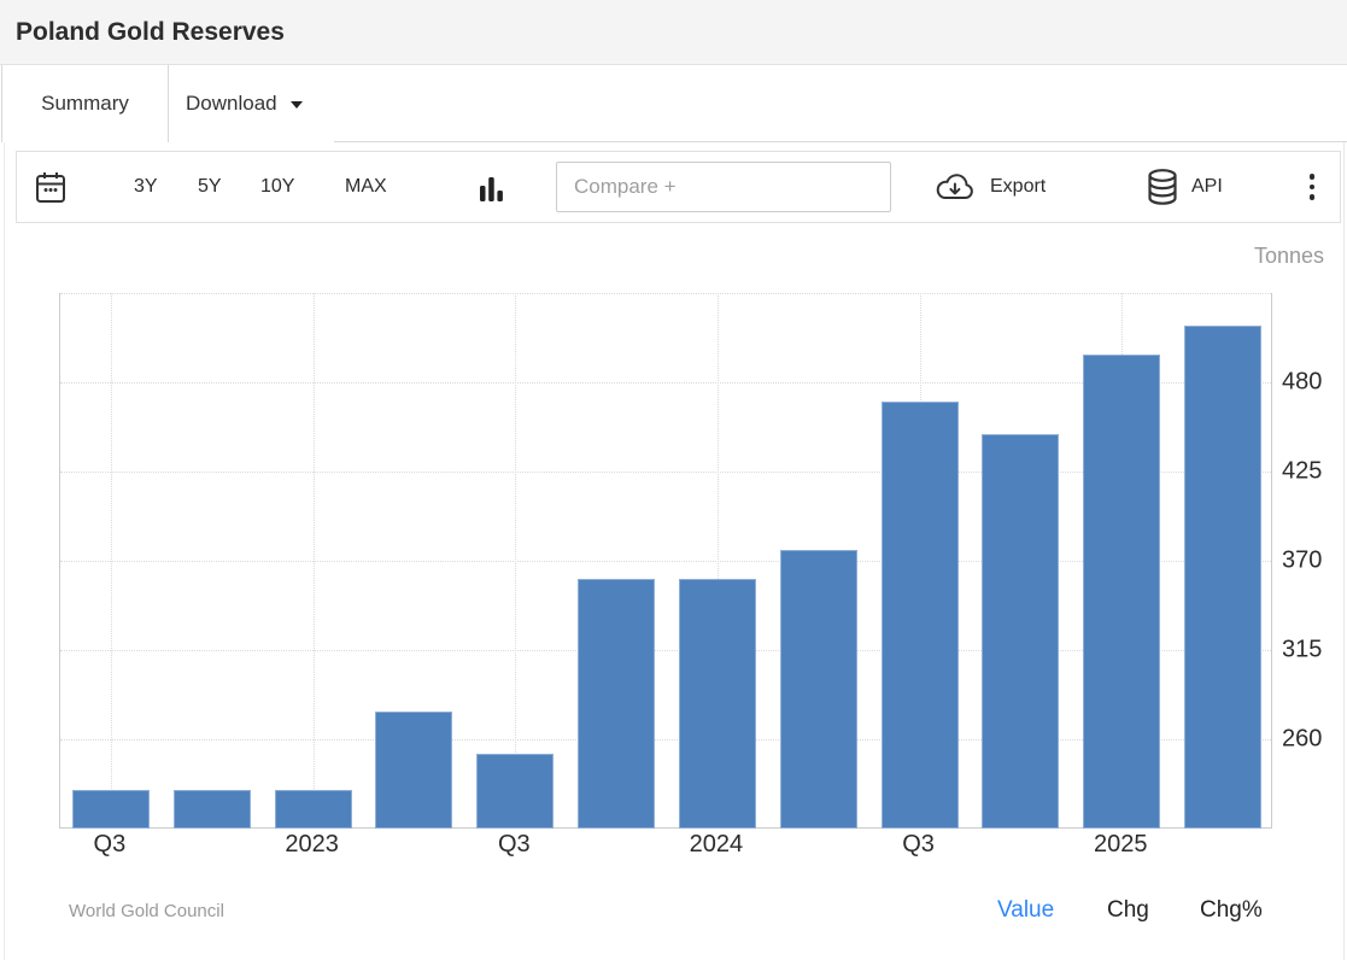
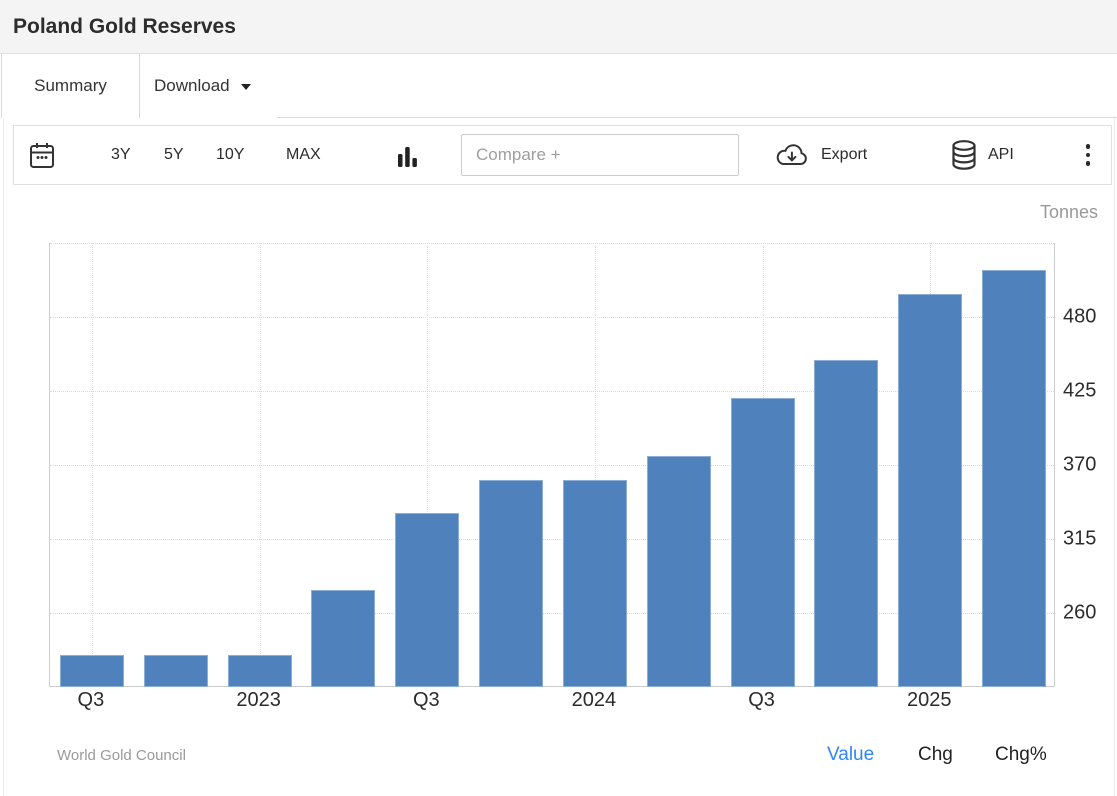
2023 Q3: 251 -> 334
2024 Q3: 468 -> 420
